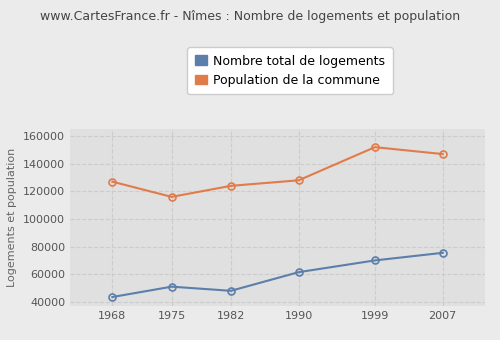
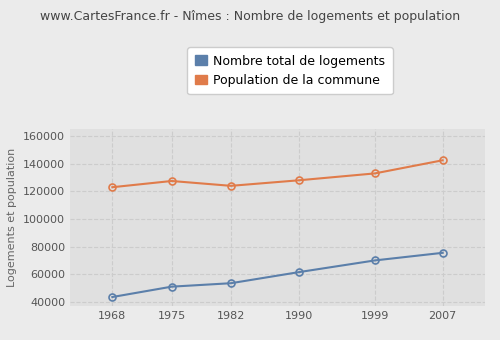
Population de la commune/1968: 127000 -> 123000
Population de la commune/1975: 116000 -> 128000
Nombre total de logements/1982: 48000 -> 54000
Population de la commune/1999: 152000 -> 133000
Population de la commune/2007: 147000 -> 142000
